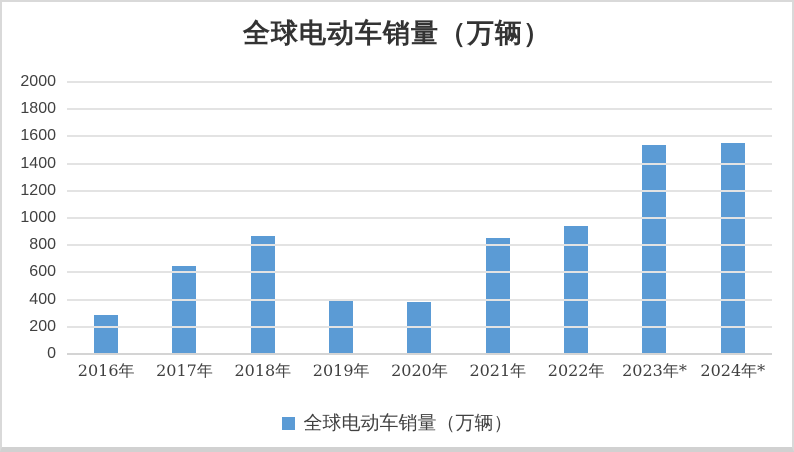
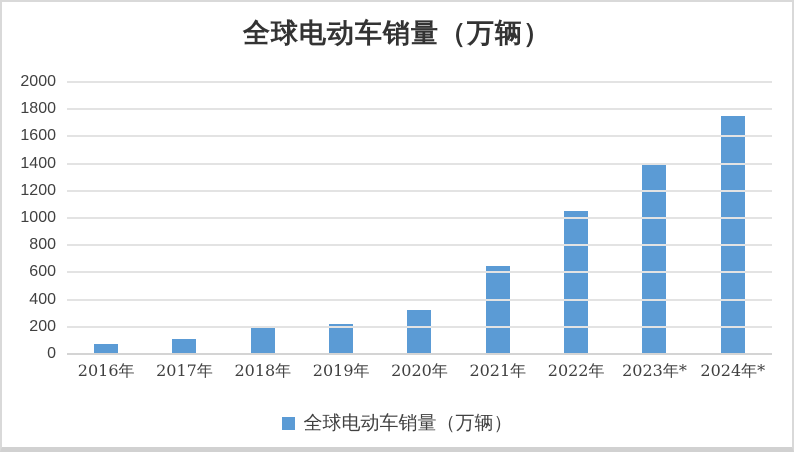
2016年: 290 -> 70
2017年: 650 -> 110
2018年: 870 -> 200
2019年: 400 -> 220
2020年: 380 -> 320
2021年: 850 -> 650
2022年: 940 -> 1050
2023年*: 1540 -> 1400
2024年*: 1550 -> 1750
